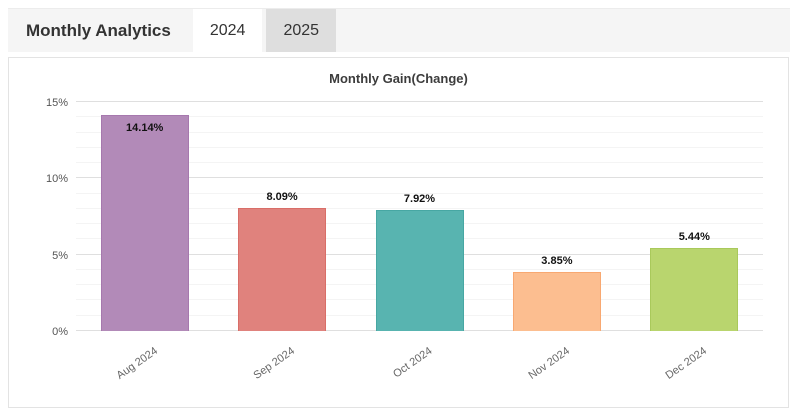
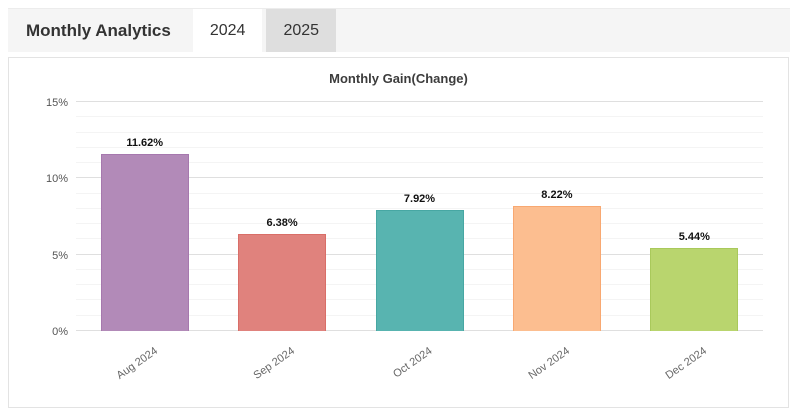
Aug 2024: 14.14% -> 11.62%
Sep 2024: 8.09% -> 6.38%
Nov 2024: 3.85% -> 8.22%
